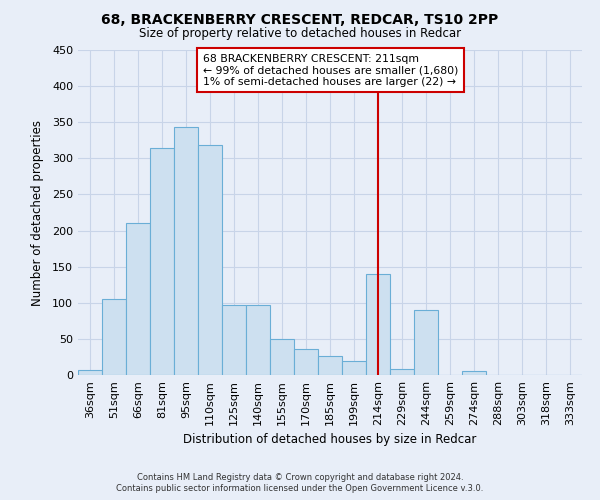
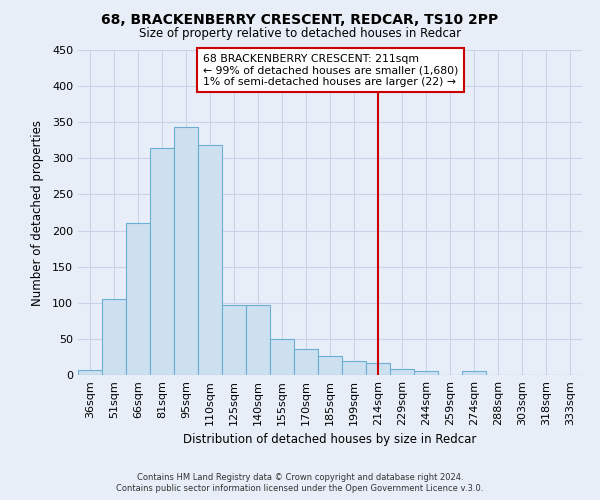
214sqm: 140 -> 17
244sqm: 90 -> 5
